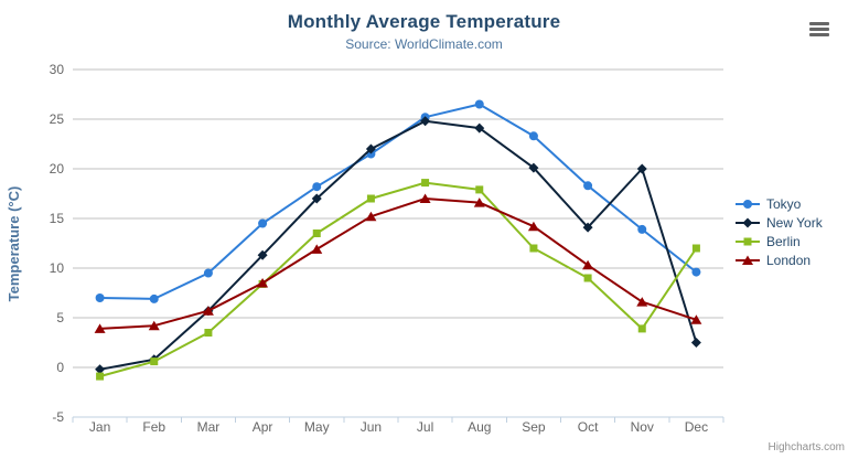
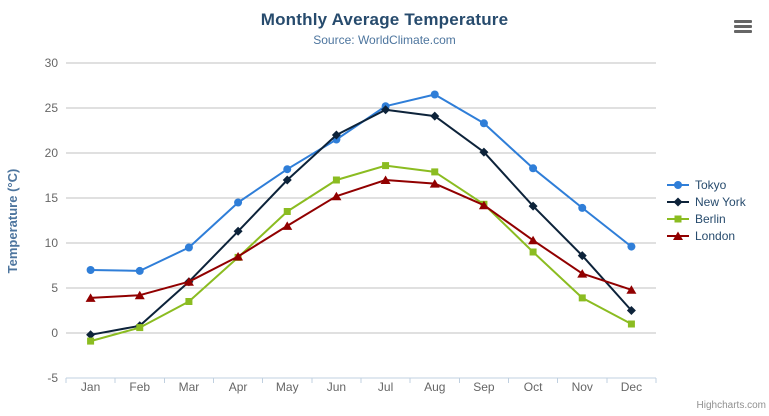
Berlin/Sep: 12 -> 14
New York/Nov: 20 -> 9
Berlin/Dec: 12 -> 1
